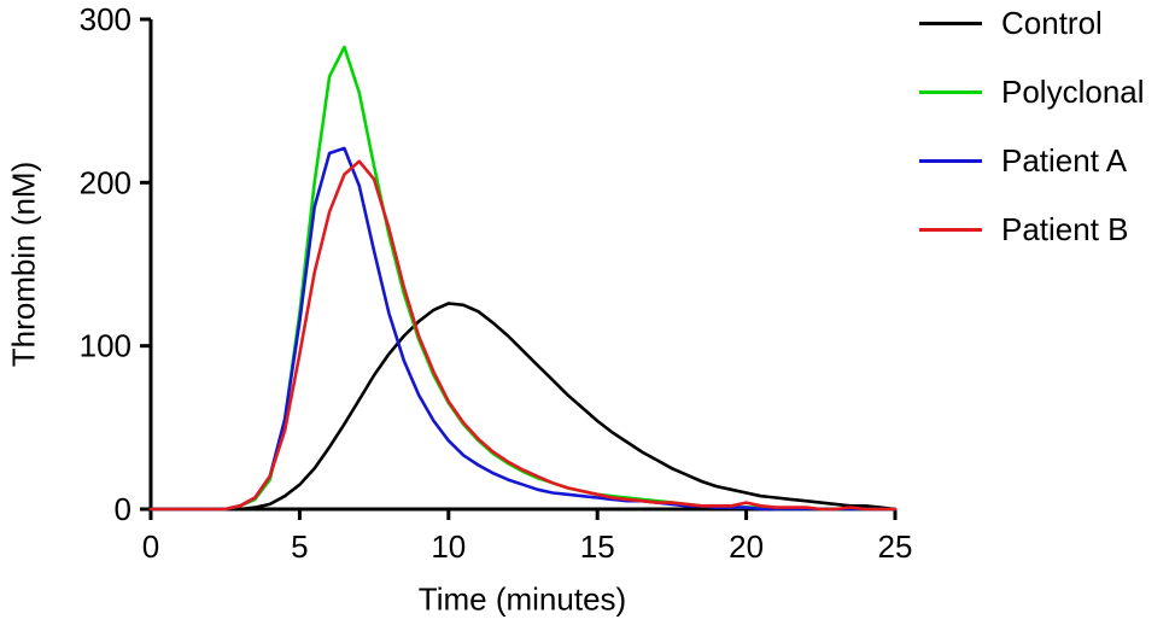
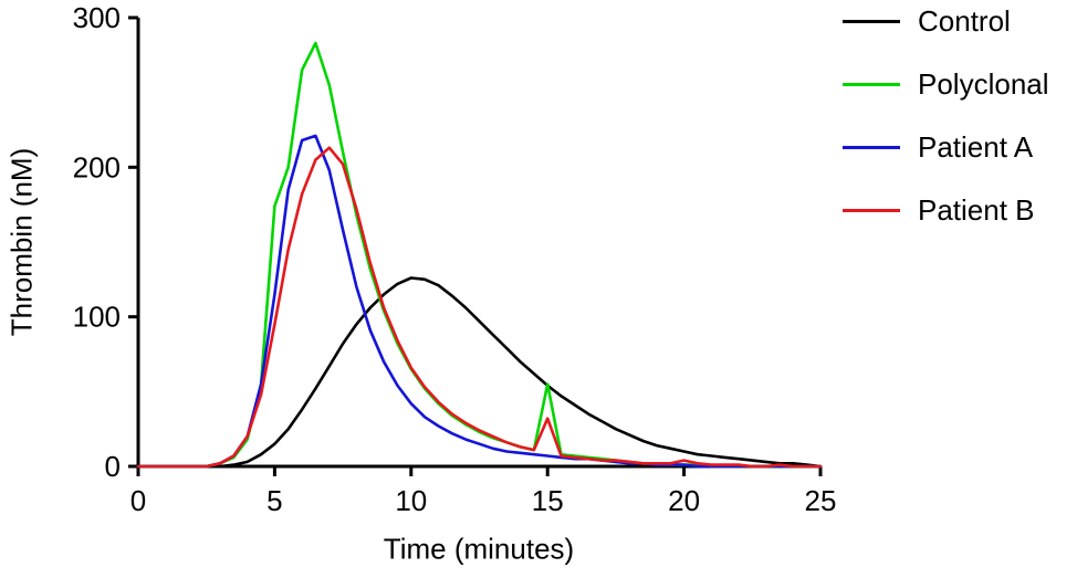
Polyclonal/5: 120 -> 174
Polyclonal/15: 9 -> 55
Patient B/15: 9 -> 32
